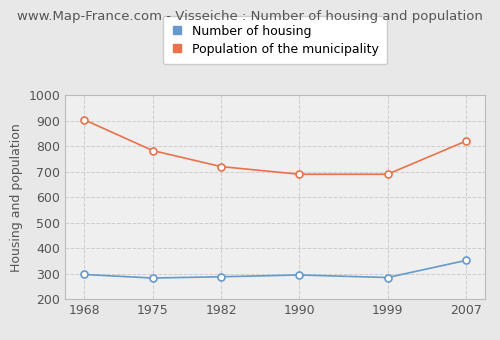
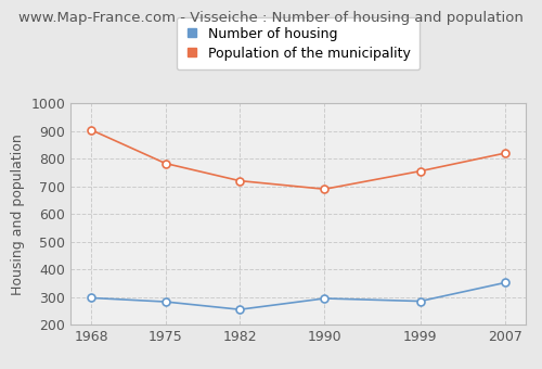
Number of housing/1982: 288 -> 255
Population of the municipality/1999: 690 -> 755
